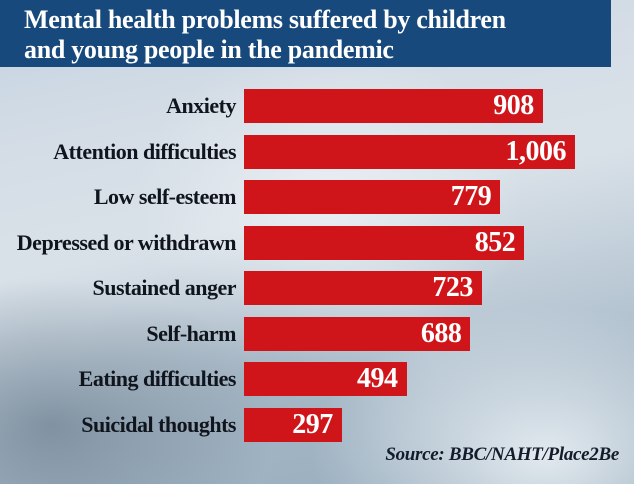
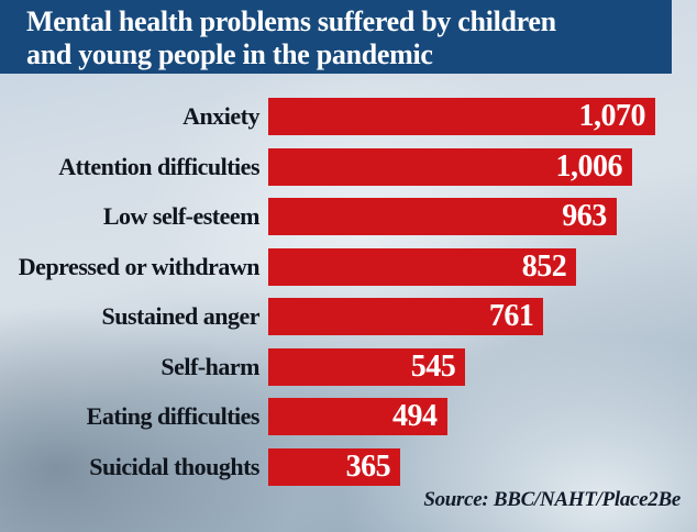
Anxiety: 908 -> 1,070
Low self-esteem: 779 -> 963
Sustained anger: 723 -> 761
Self-harm: 688 -> 545
Suicidal thoughts: 297 -> 365
